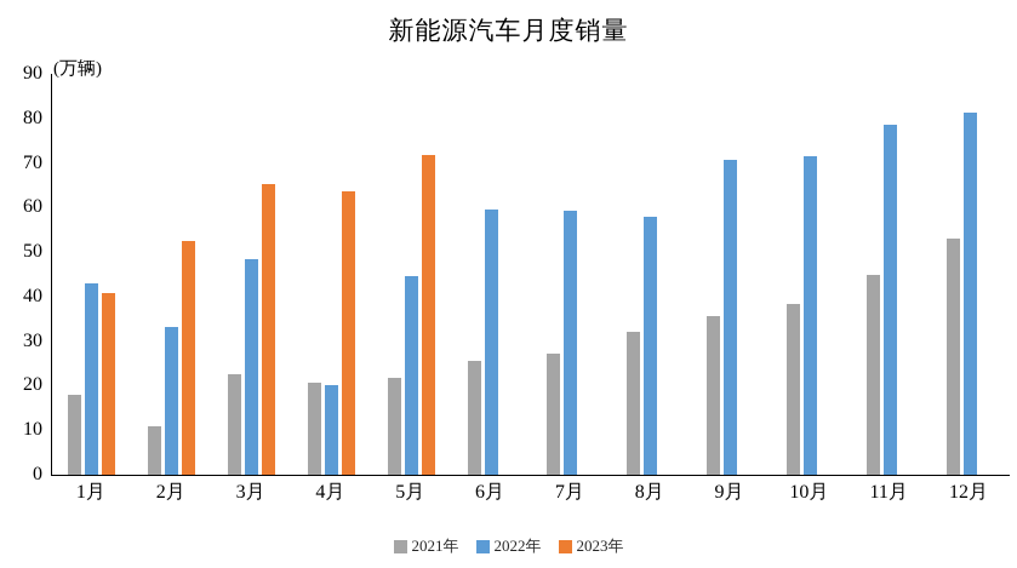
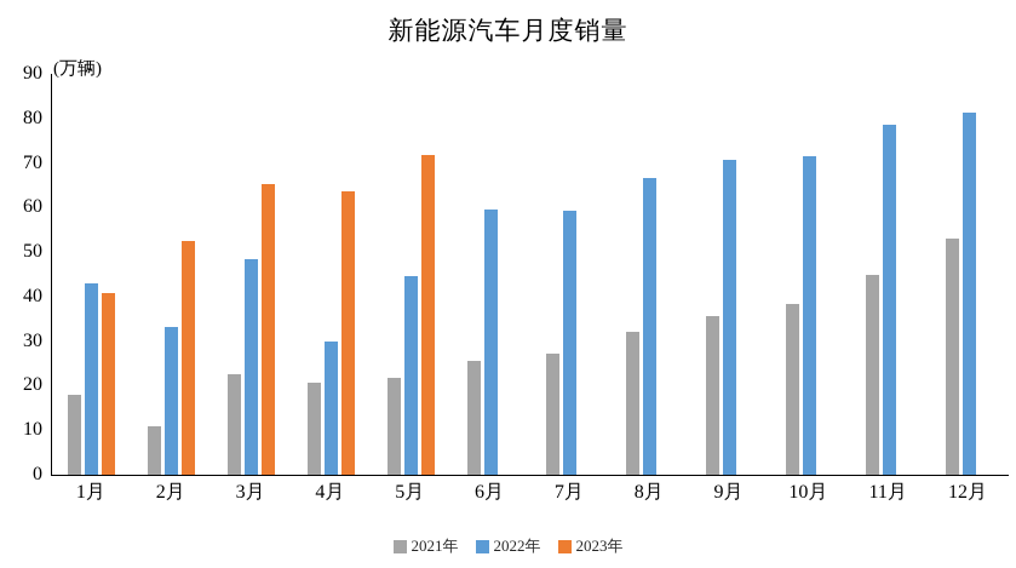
2022年/4月: 20 -> 30
2022年/8月: 58 -> 67
